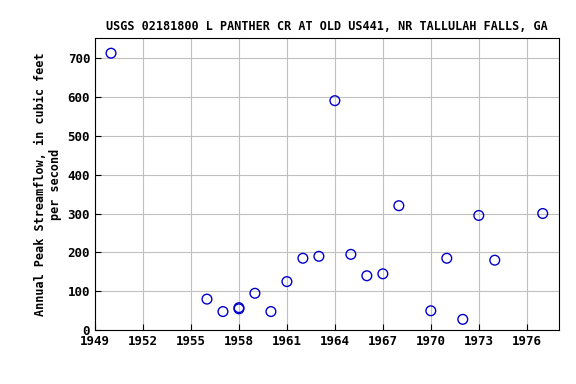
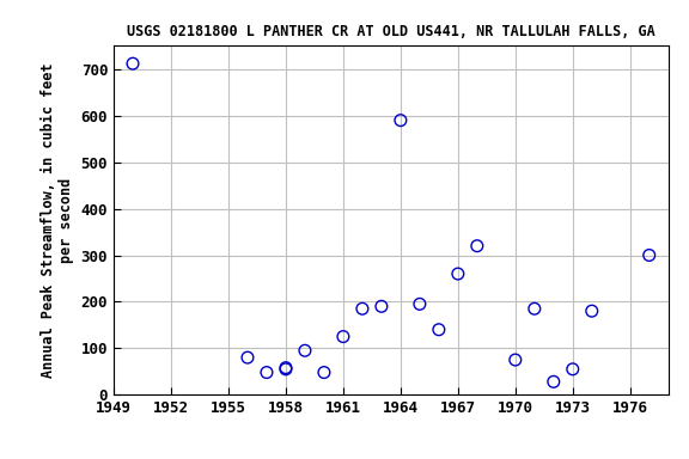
1967: 145 -> 260
1970: 50 -> 75
1973: 295 -> 55
